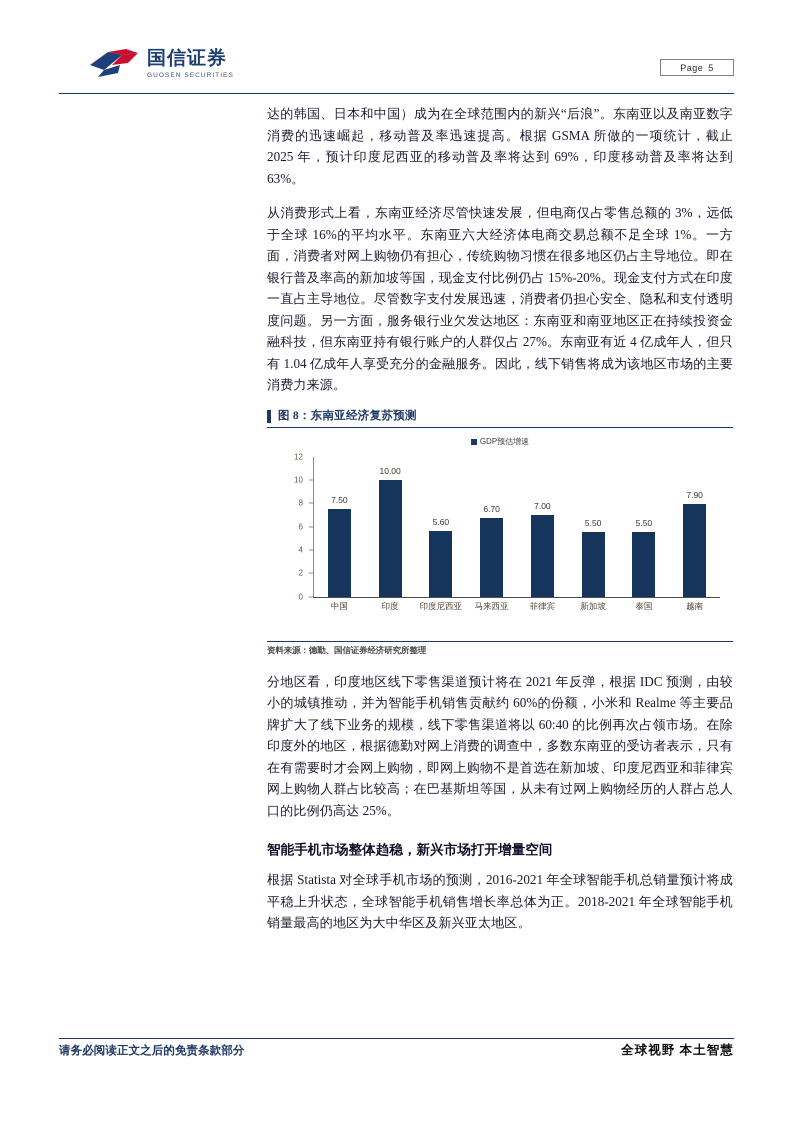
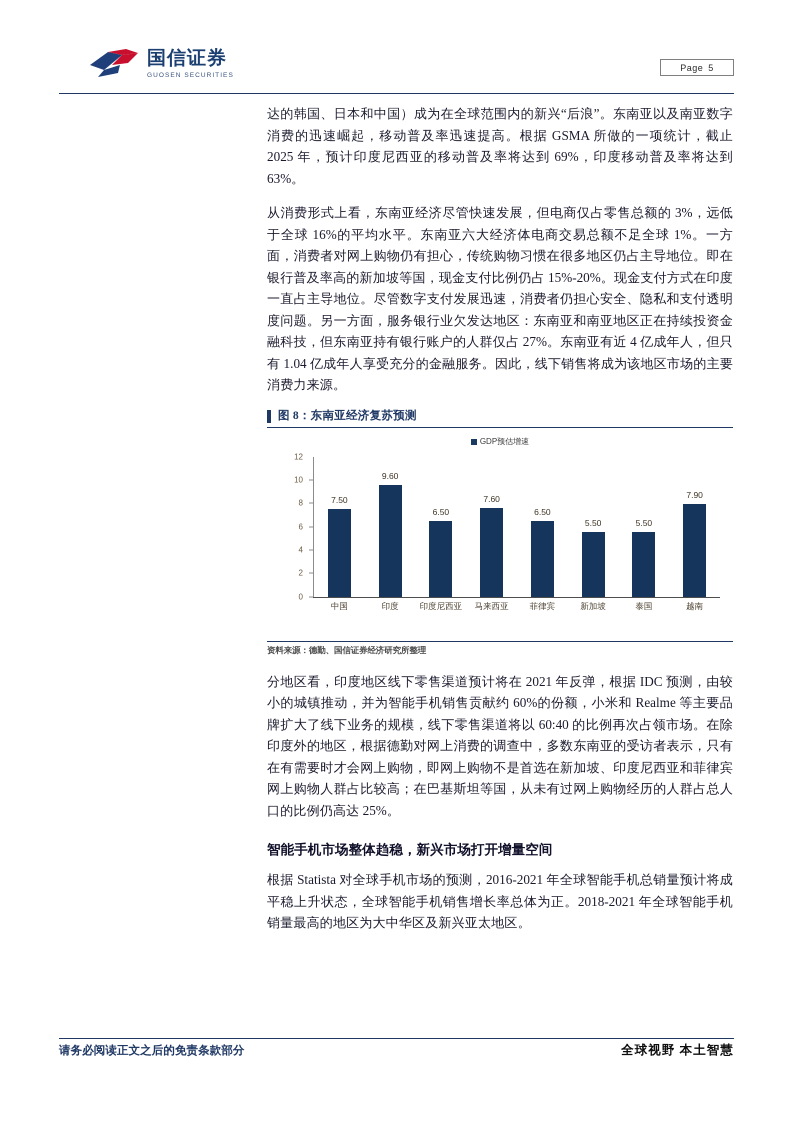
印度: 10.00 -> 9.60
印度尼西亚: 5.60 -> 6.50
马来西亚: 6.70 -> 7.60
菲律宾: 7.00 -> 6.50
